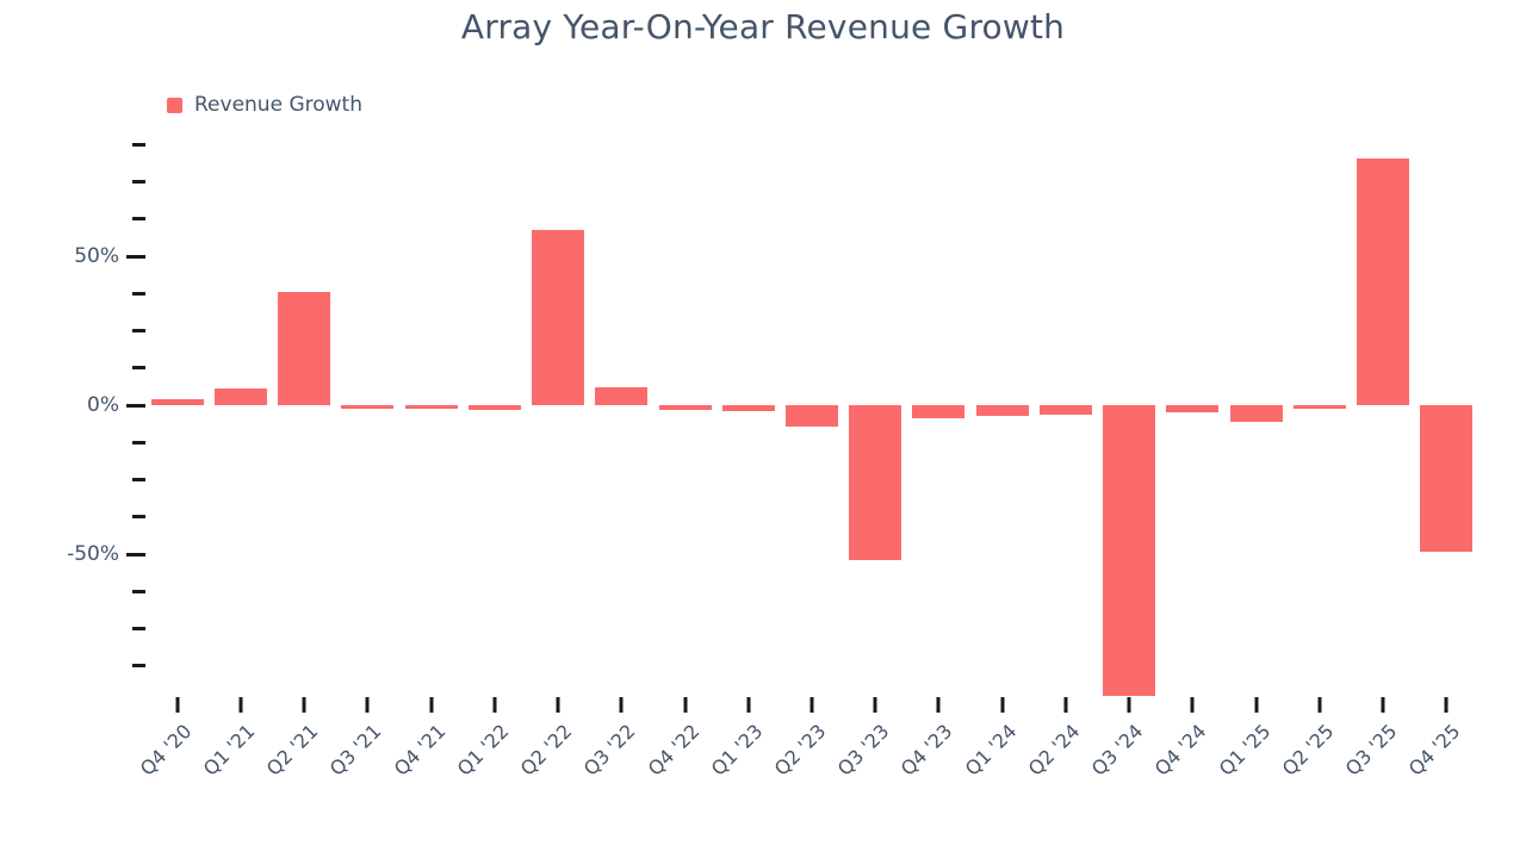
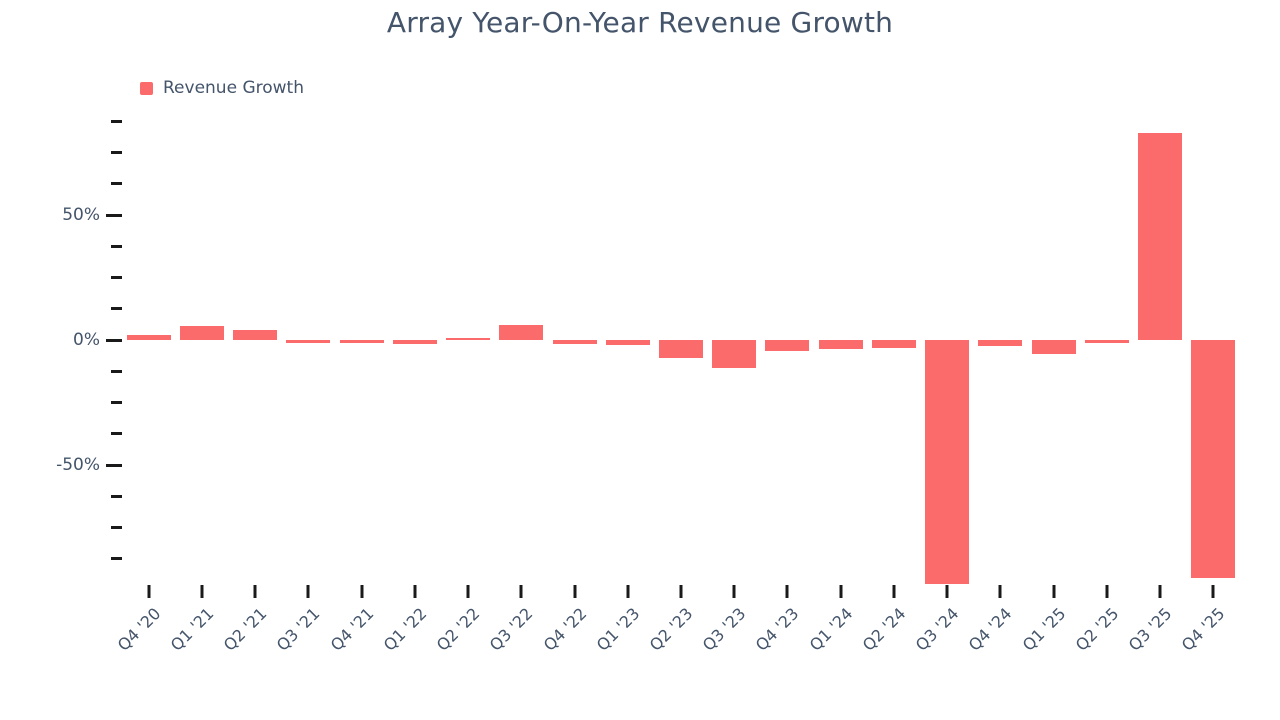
Q2 '21: 38% -> 4%
Q2 '22: 59% -> 1%
Q3 '23: -52% -> -11%
Q4 '25: -49% -> -95%
